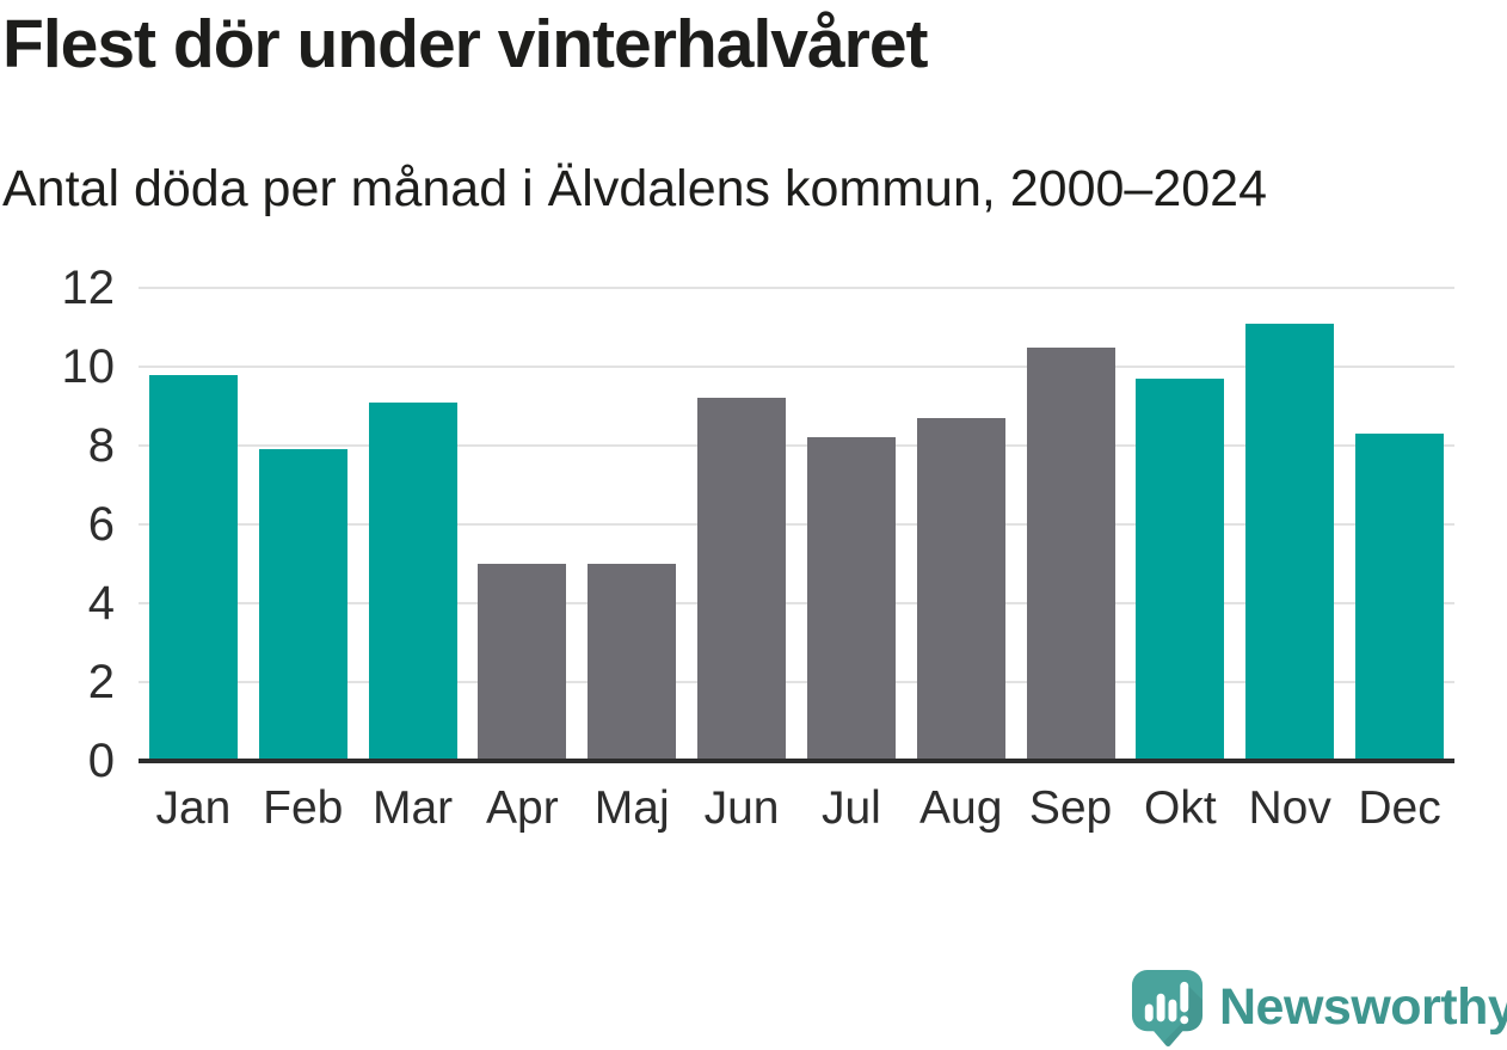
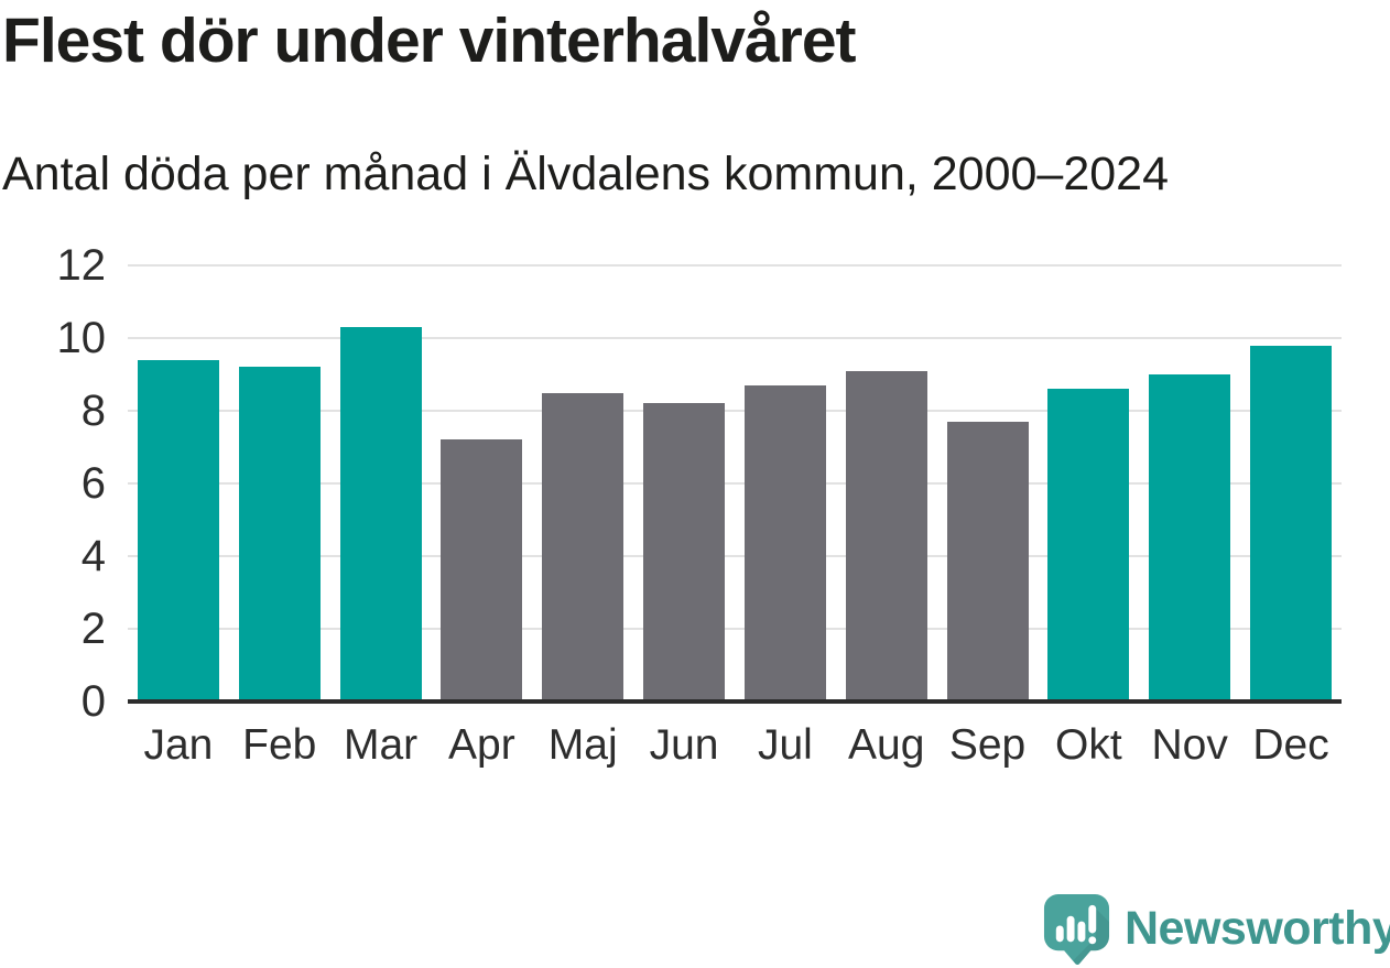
Jan: 9.8 -> 9.4
Feb: 7.9 -> 9.2
Mar: 9.1 -> 10.3
Apr: 5.0 -> 7.2
Maj: 5.0 -> 8.5
Jun: 9.2 -> 8.2
Jul: 8.2 -> 8.7
Aug: 8.7 -> 9.1
Sep: 10.5 -> 7.7
Okt: 9.7 -> 8.6
Nov: 11.1 -> 9.0
Dec: 8.3 -> 9.8
